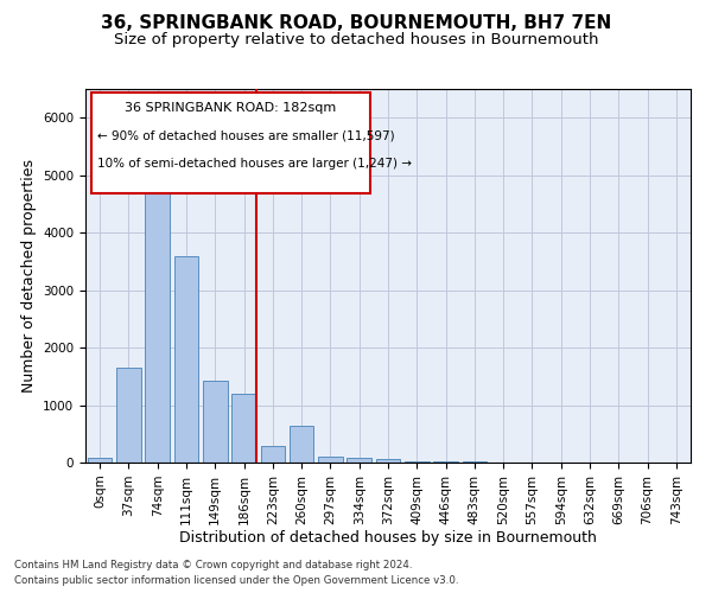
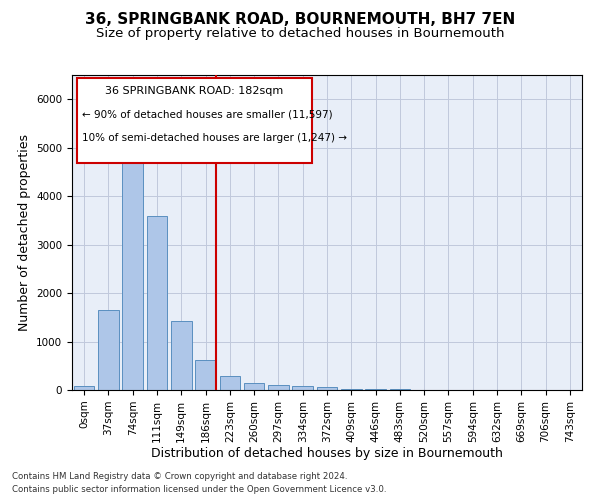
186sqm: 1200 -> 620
260sqm: 650 -> 140
